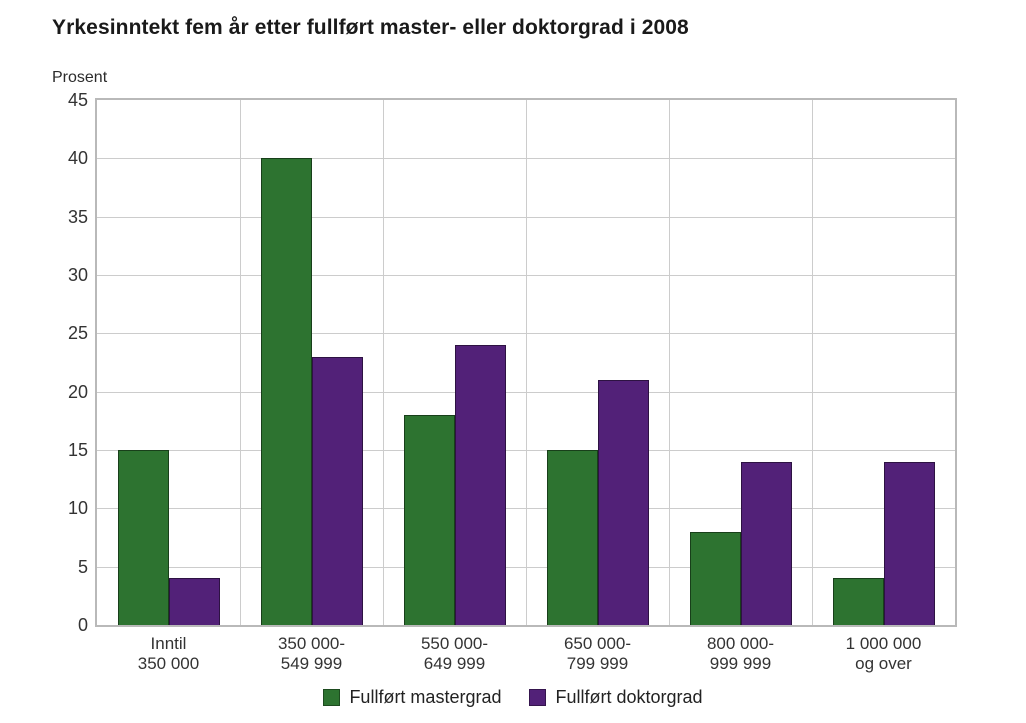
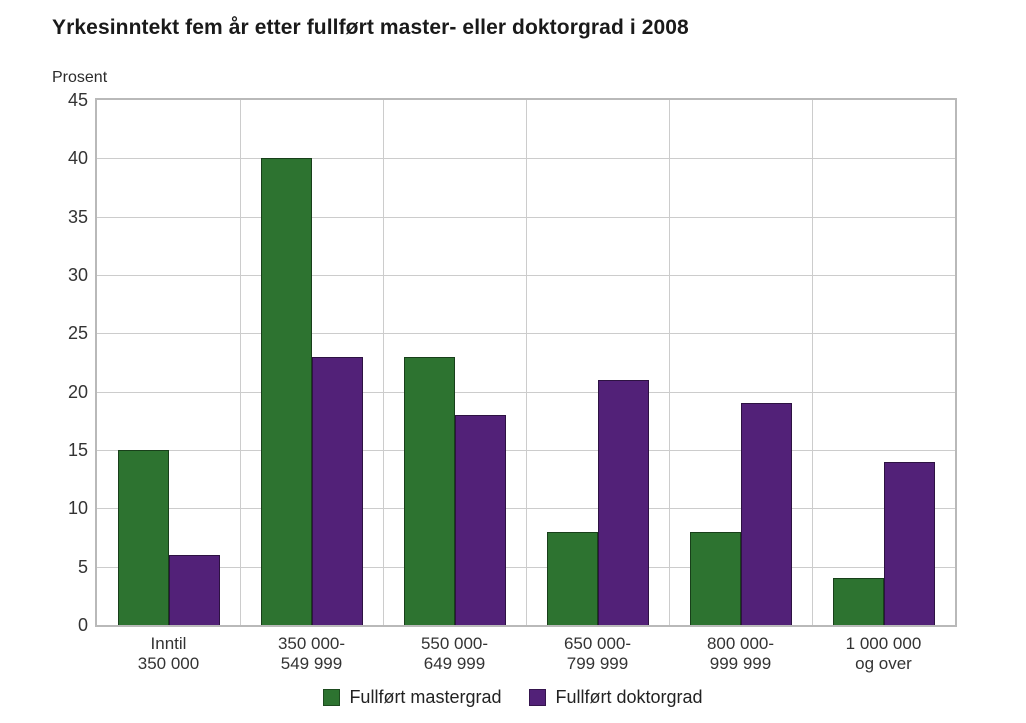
Fullført doktorgrad/Inntil 350 000: 4 -> 6
Fullført mastergrad/550 000- 649 999: 18 -> 23
Fullført doktorgrad/550 000- 649 999: 24 -> 18
Fullført mastergrad/650 000- 799 999: 15 -> 8
Fullført doktorgrad/800 000- 999 999: 14 -> 19
